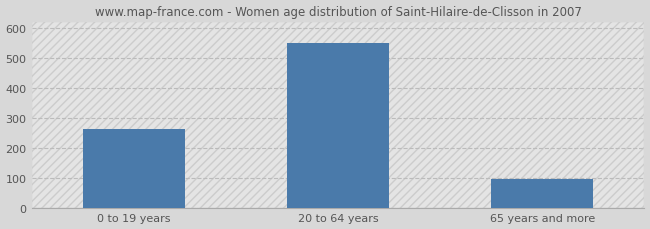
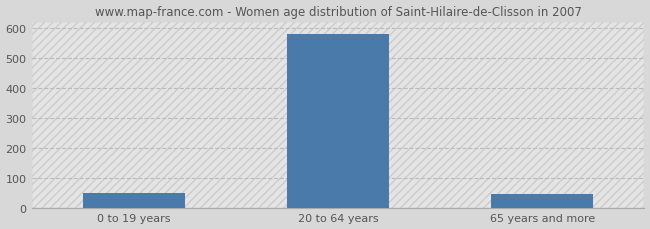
0 to 19 years: 262 -> 50
20 to 64 years: 549 -> 580
65 years and more: 95 -> 45
